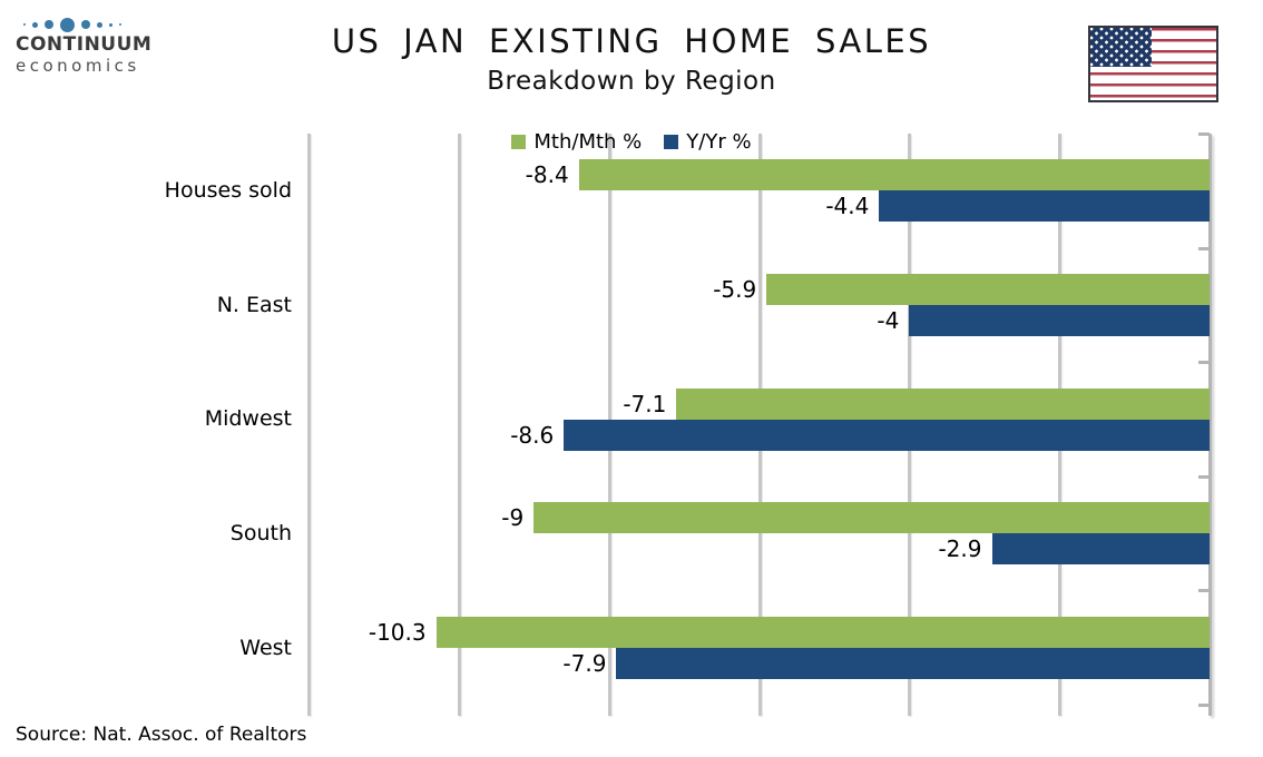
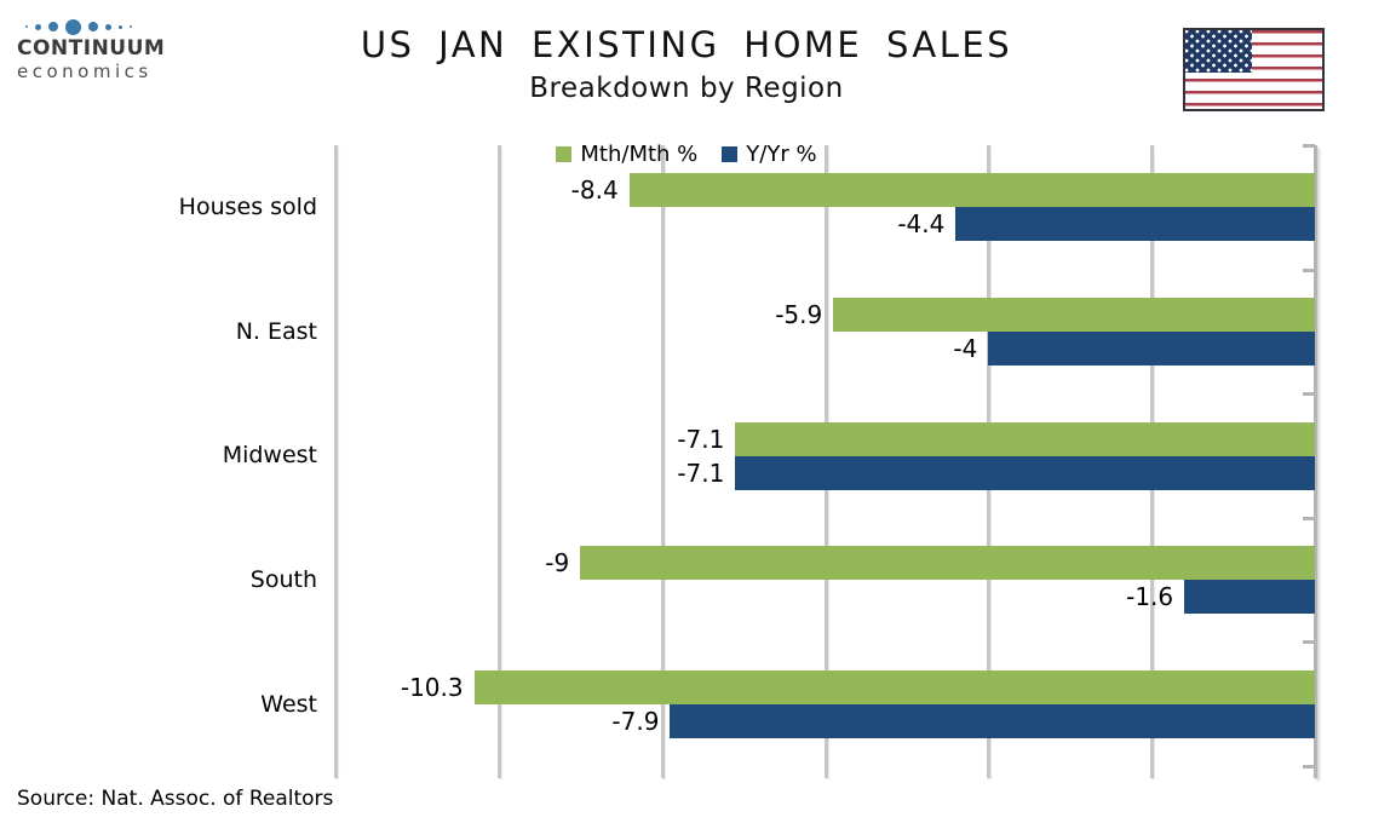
Y/Yr %/Midwest: -8.6 -> -7.1
Y/Yr %/South: -2.9 -> -1.6
